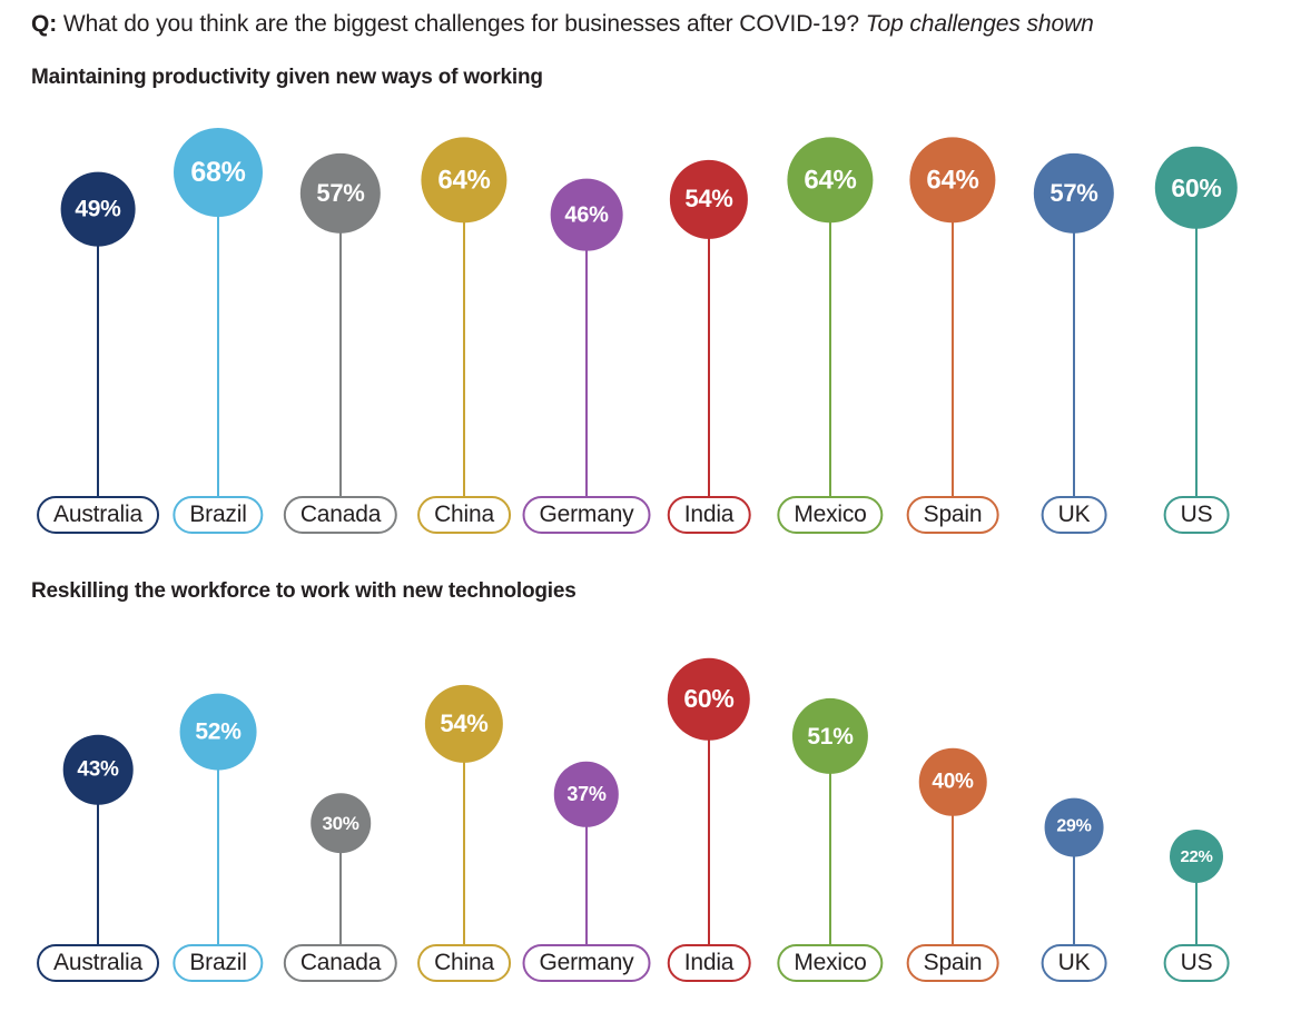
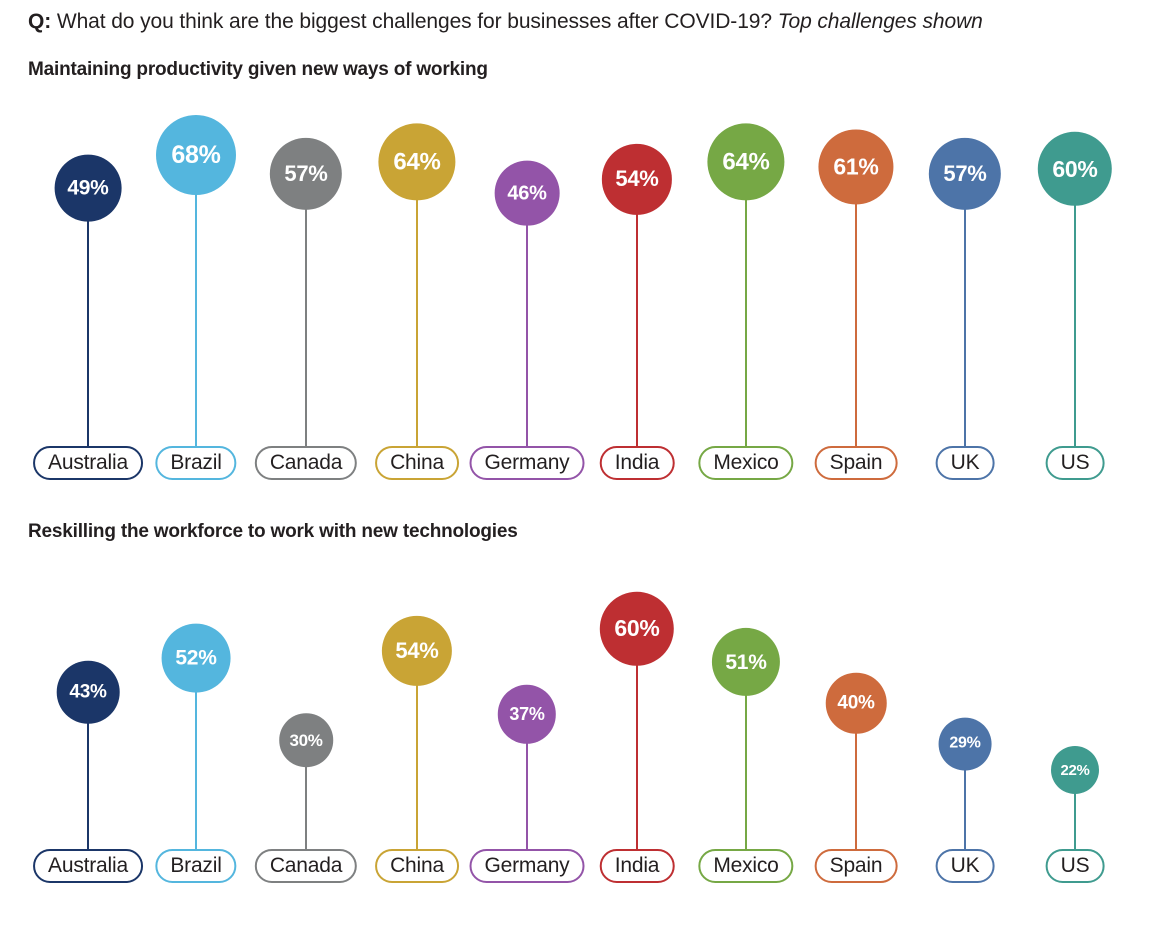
Maintaining productivity given new ways of working/Spain: 64% -> 61%
